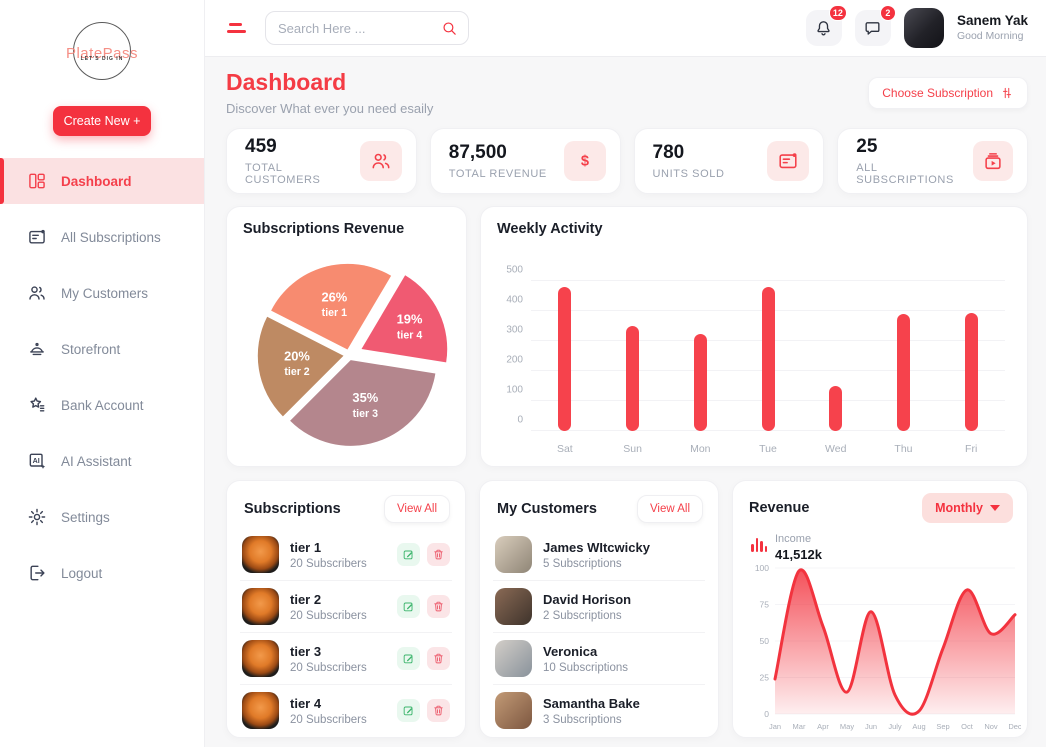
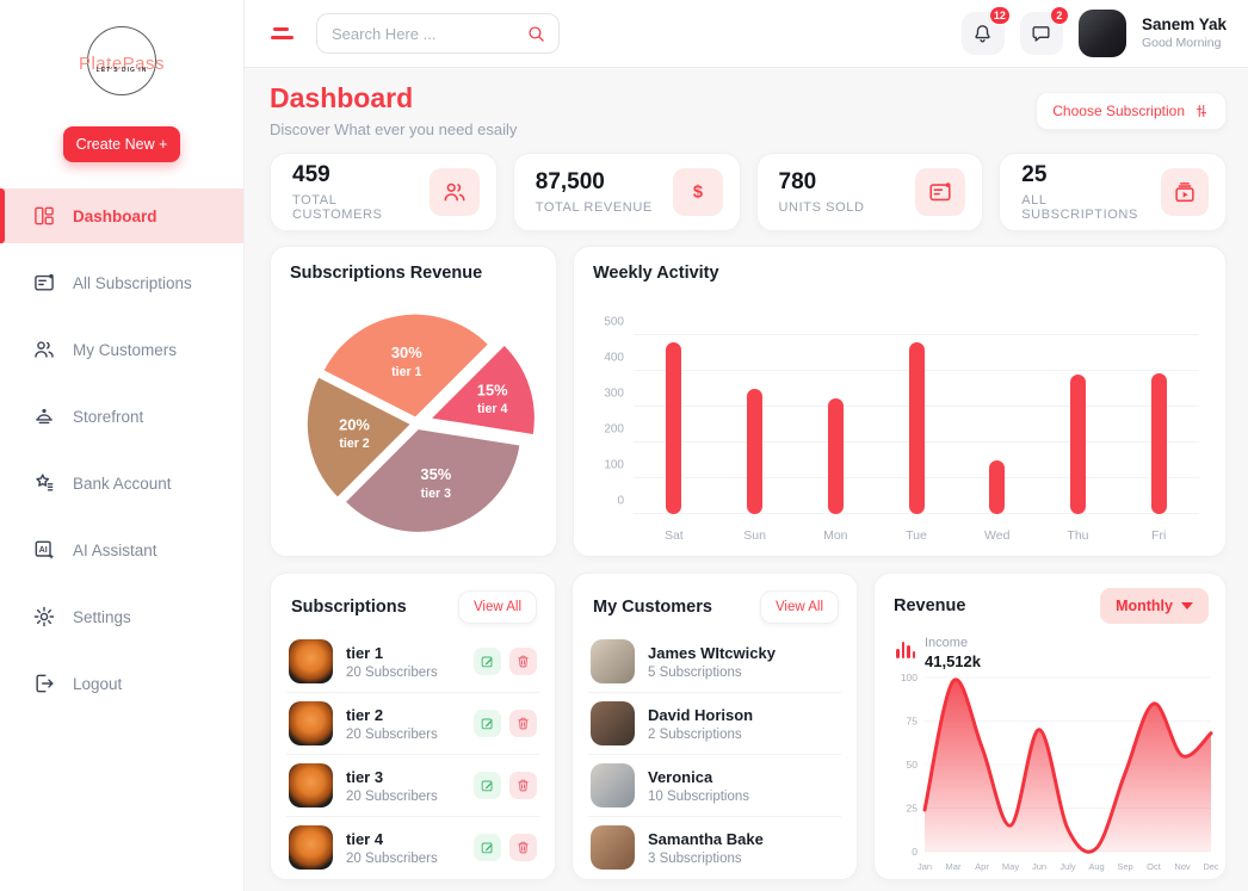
Subscriptions Revenue/tier 1: 26% -> 30%
Subscriptions Revenue/tier 4: 19% -> 15%
